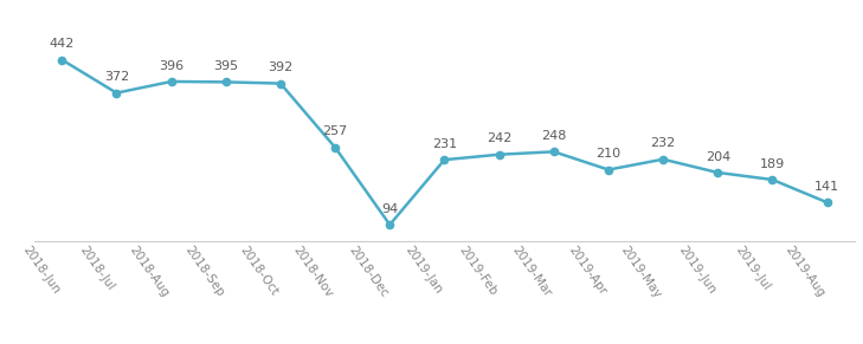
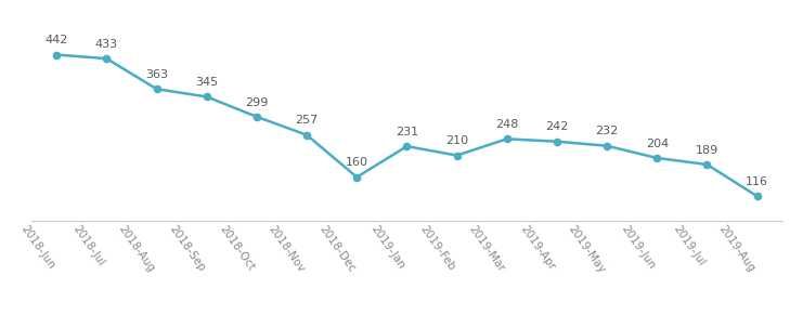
2018-Jul: 372 -> 433
2018-Aug: 396 -> 363
2018-Sep: 395 -> 345
2018-Oct: 392 -> 299
2018-Dec: 94 -> 160
2019-Feb: 242 -> 210
2019-Apr: 210 -> 242
2019-Aug: 141 -> 116
